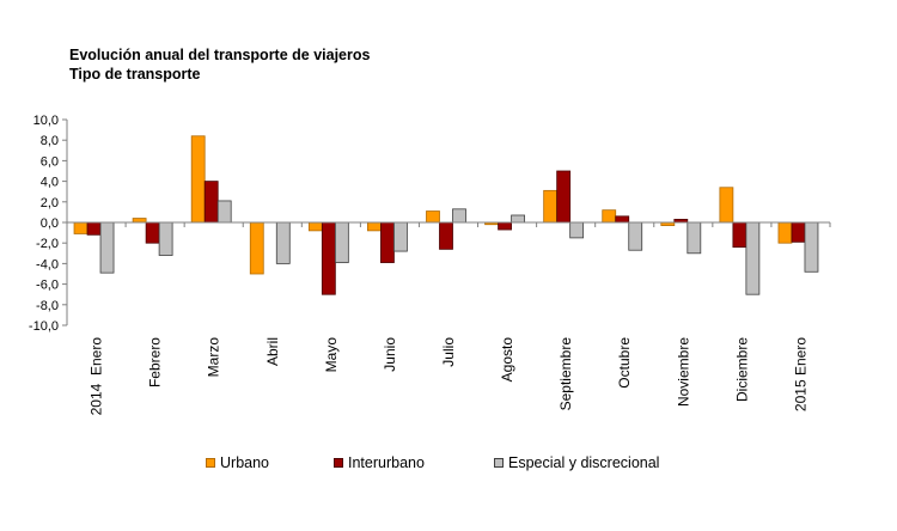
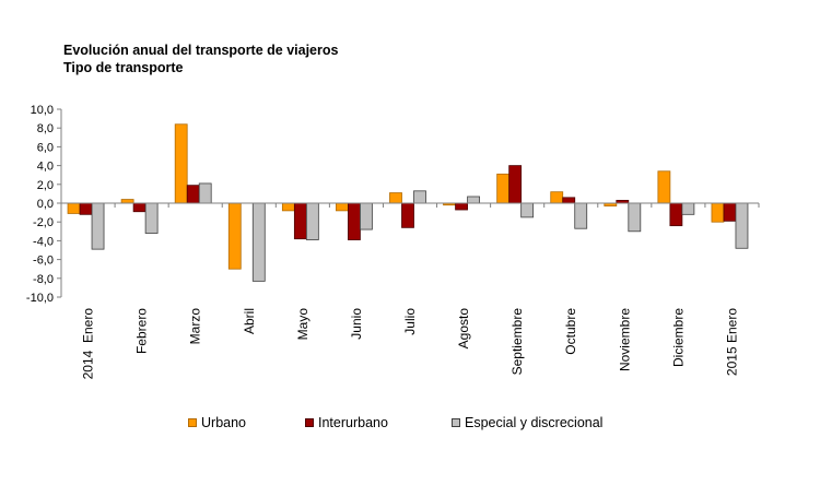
Interurbano/Febrero: -2 -> -1
Interurbano/Marzo: 4 -> 2
Urbano/Abril: -5 -> -7
Especial y discrecional/Abril: -4 -> -8
Interurbano/Mayo: -7 -> -4
Interurbano/Septiembre: 5 -> 4
Especial y discrecional/Diciembre: -7 -> -1
